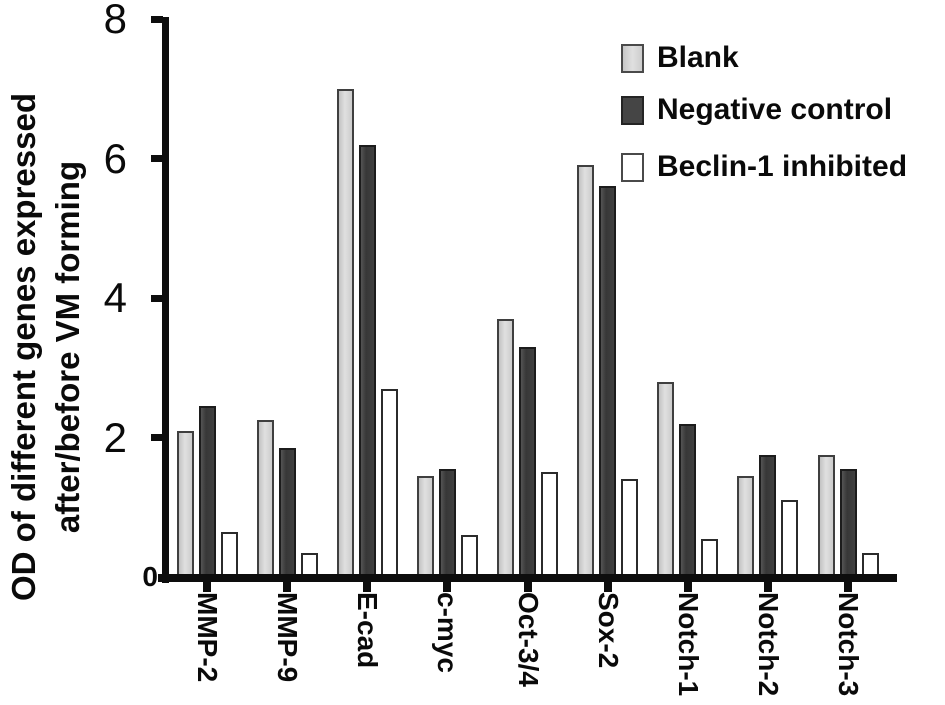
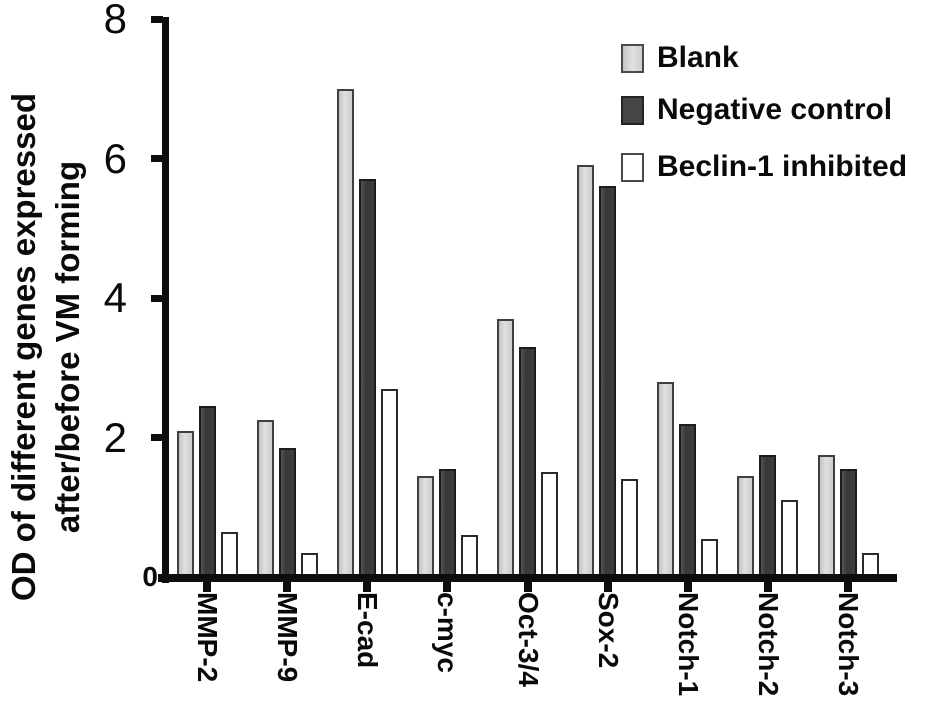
Negative control/E-cad: 6.2 -> 5.7
